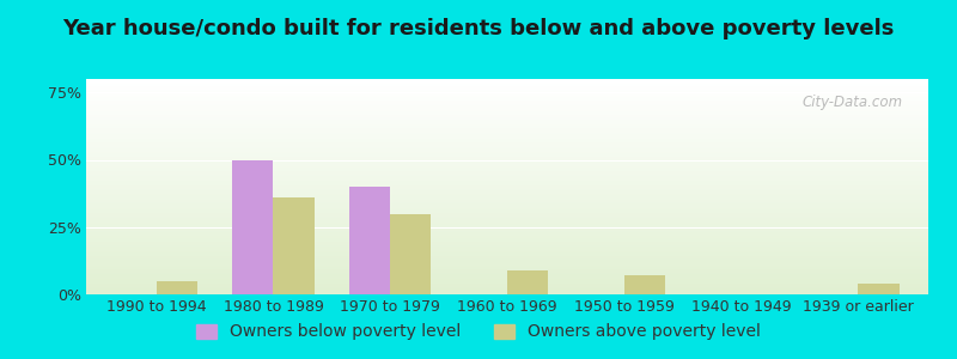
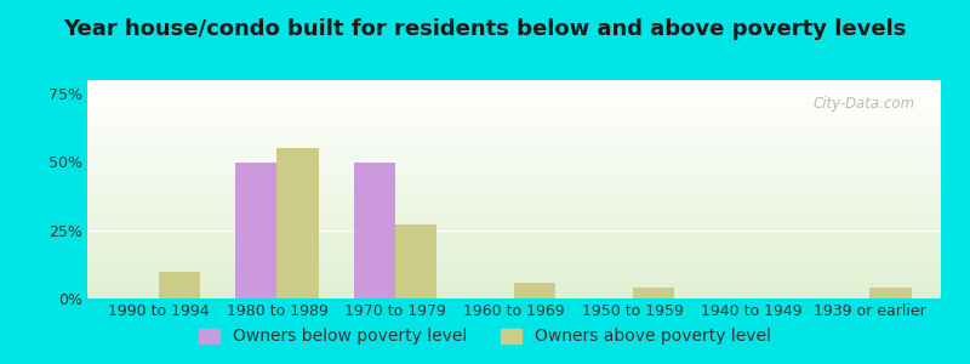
Owners above poverty level/1990 to 1994: 5% -> 10%
Owners above poverty level/1980 to 1989: 36% -> 55%
Owners below poverty level/1970 to 1979: 40% -> 50%
Owners above poverty level/1970 to 1979: 30% -> 27%
Owners above poverty level/1960 to 1969: 9% -> 6%
Owners above poverty level/1950 to 1959: 7% -> 4%
